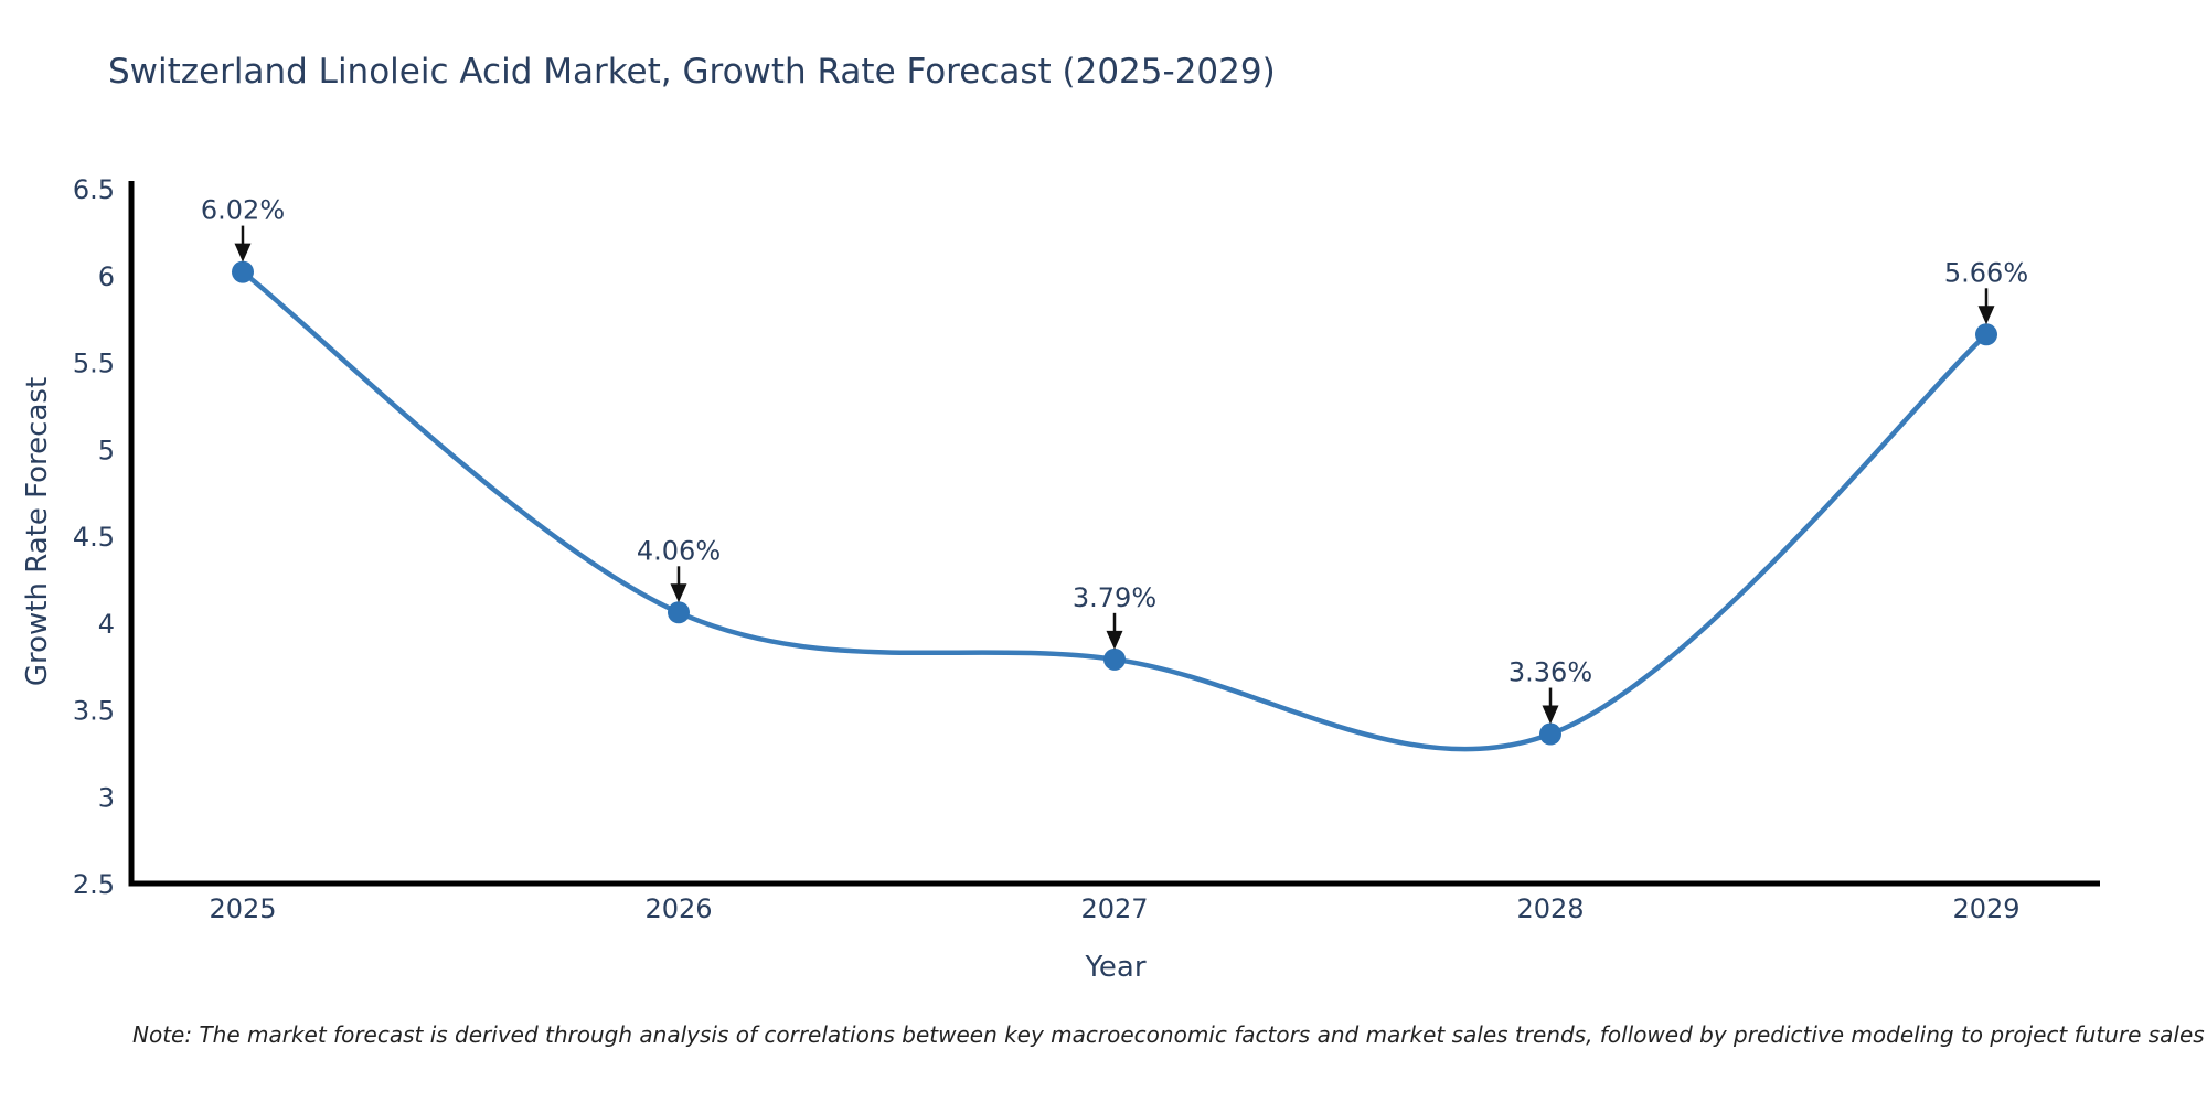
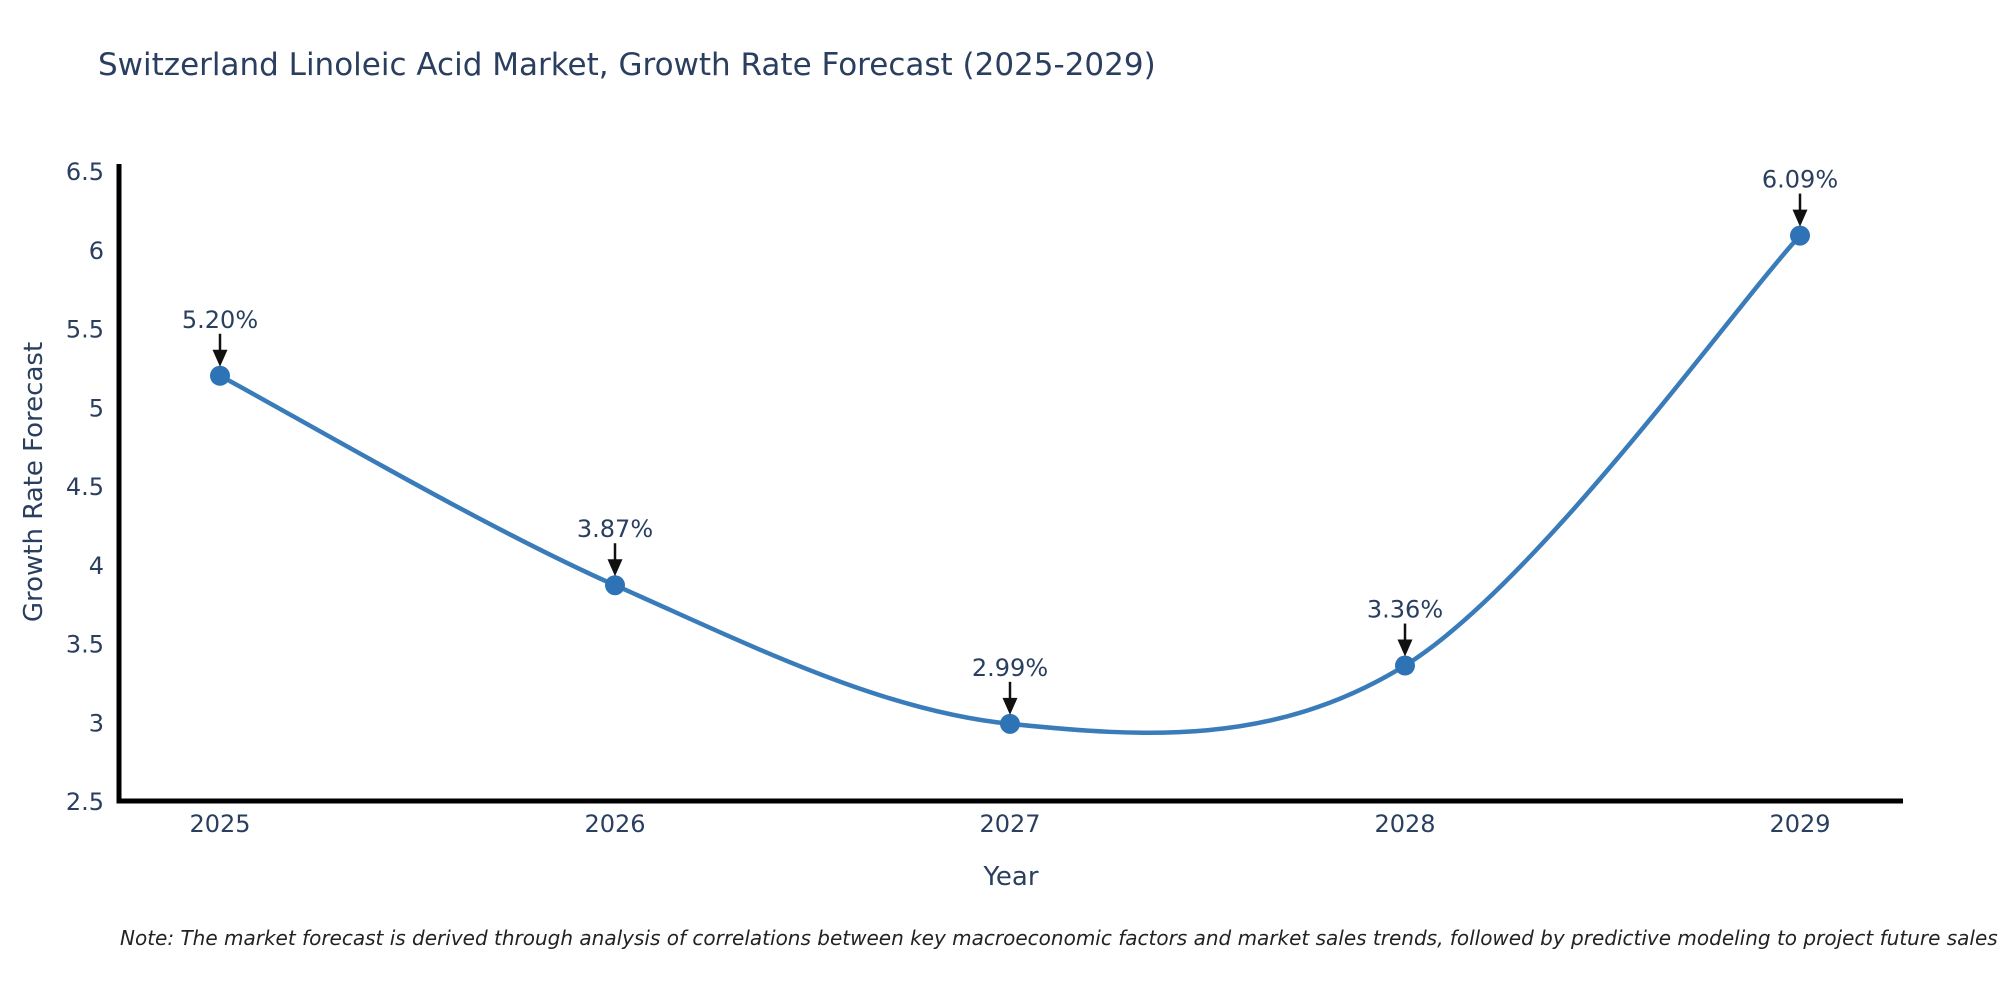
2025: 6.02% -> 5.20%
2026: 4.06% -> 3.87%
2027: 3.79% -> 2.99%
2029: 5.66% -> 6.09%
